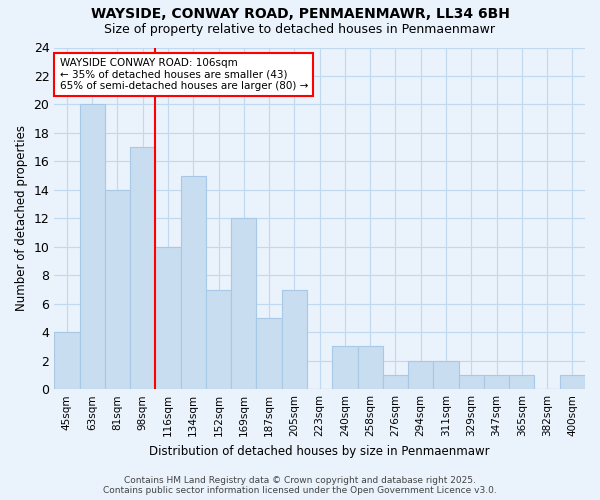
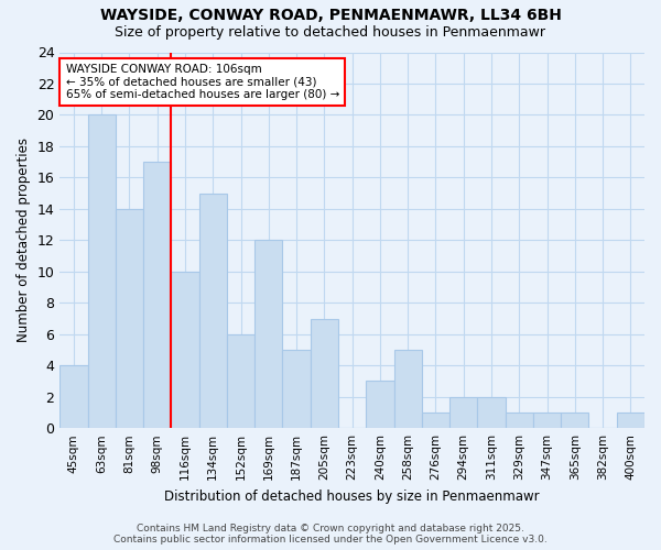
152sqm: 7 -> 6
258sqm: 3 -> 5
